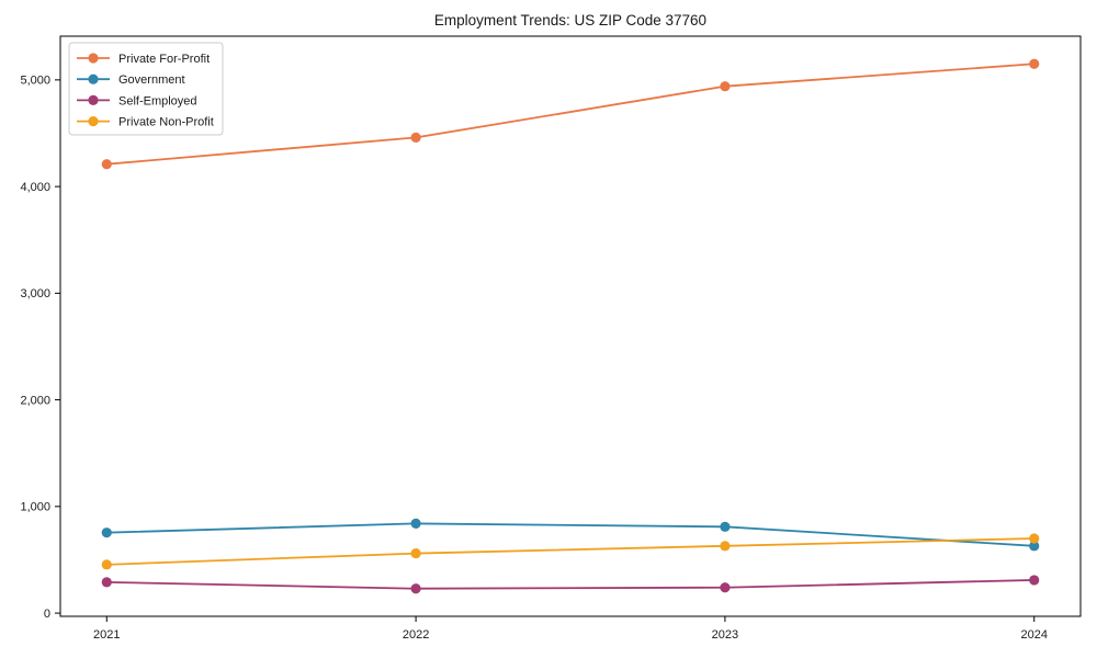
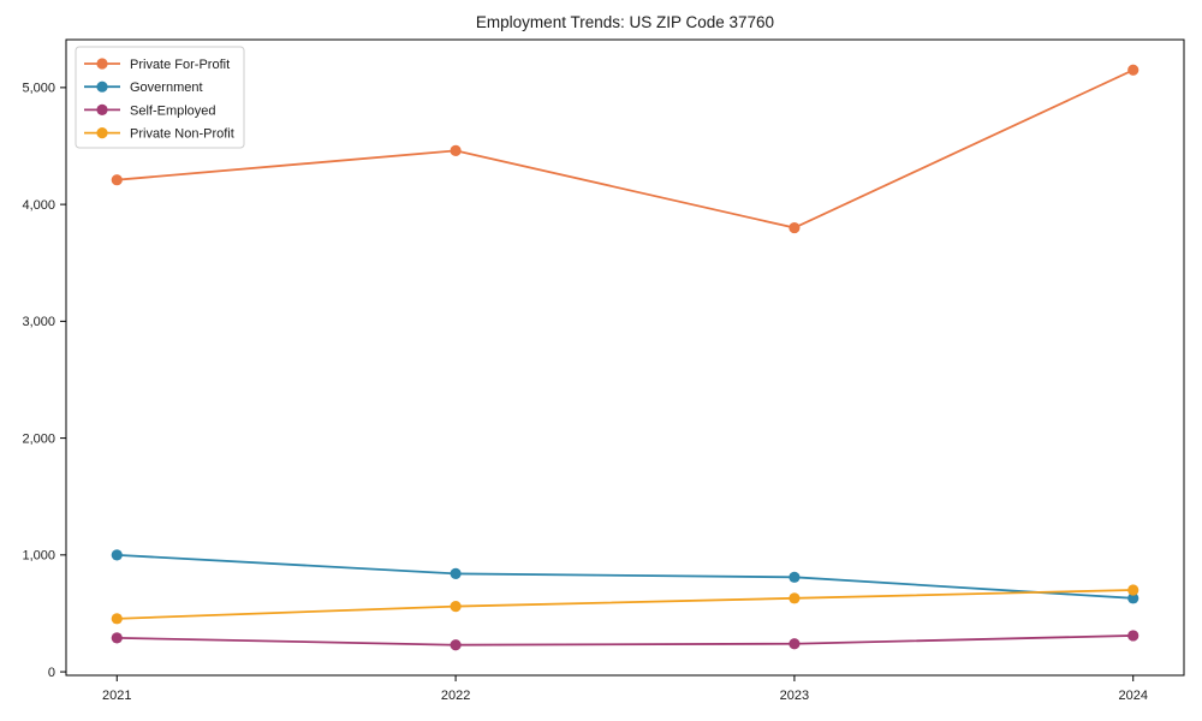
Government/2021: 800 -> 1000
Private For-Profit/2023: 4900 -> 3800
